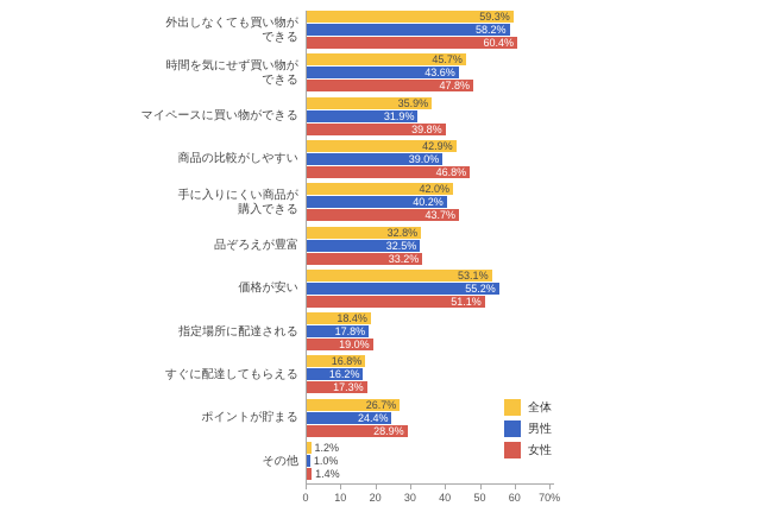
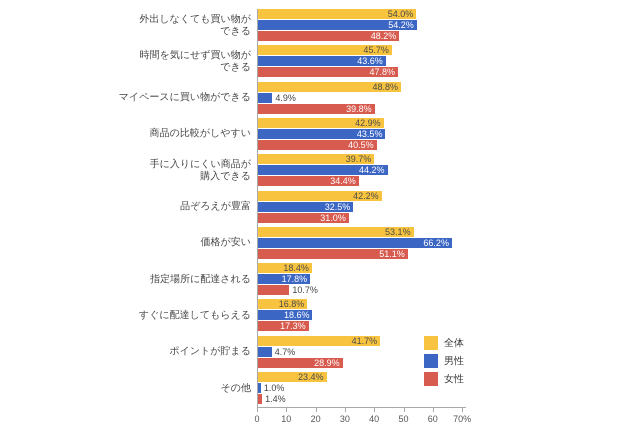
全体/外出しなくても買い物が できる: 59.3% -> 54.0%
男性/外出しなくても買い物が できる: 58.2% -> 54.2%
女性/外出しなくても買い物が できる: 60.4% -> 48.2%
全体/マイペースに買い物ができる: 35.9% -> 48.8%
男性/マイペースに買い物ができる: 31.9% -> 4.9%
男性/商品の比較がしやすい: 39.0% -> 43.5%
女性/商品の比較がしやすい: 46.8% -> 40.5%
全体/手に入りにくい商品が 購入できる: 42.0% -> 39.7%
男性/手に入りにくい商品が 購入できる: 40.2% -> 44.2%
女性/手に入りにくい商品が 購入できる: 43.7% -> 34.4%
全体/品ぞろえが豊富: 32.8% -> 42.2%
女性/品ぞろえが豊富: 33.2% -> 31.0%
男性/価格が安い: 55.2% -> 66.2%
女性/指定場所に配達される: 19.0% -> 10.7%
男性/すぐに配達してもらえる: 16.2% -> 18.6%
全体/ポイントが貯まる: 26.7% -> 41.7%
男性/ポイントが貯まる: 24.4% -> 4.7%
全体/その他: 1.2% -> 23.4%
